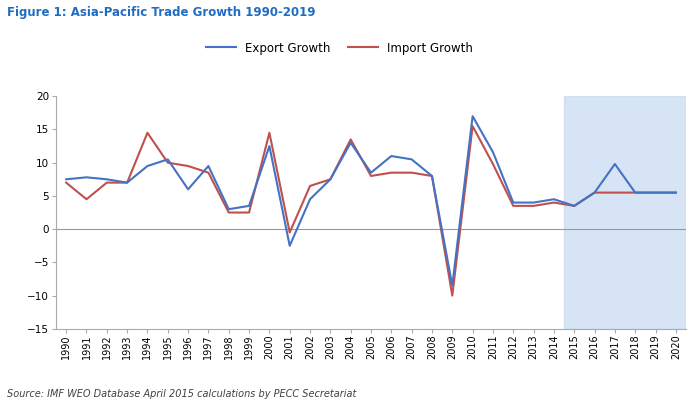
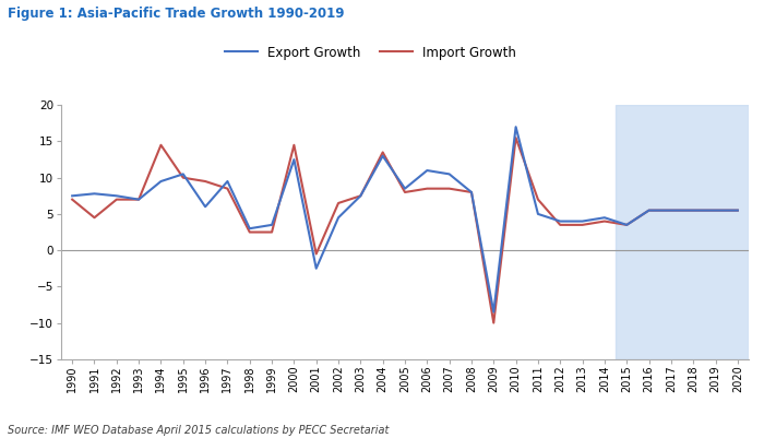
Export Growth/2011: 11.6 -> 5.0
Import Growth/2011: 9.8 -> 7.0
Export Growth/2017: 9.8 -> 5.5
